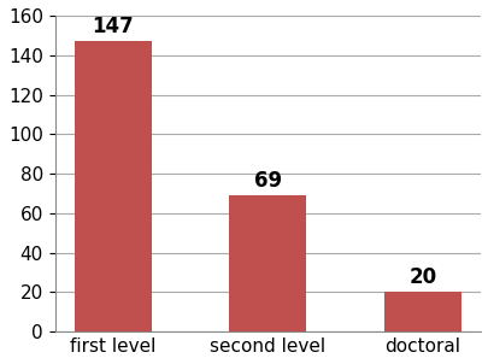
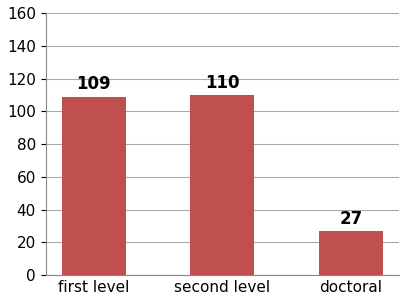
first level: 147 -> 109
second level: 69 -> 110
doctoral: 20 -> 27
